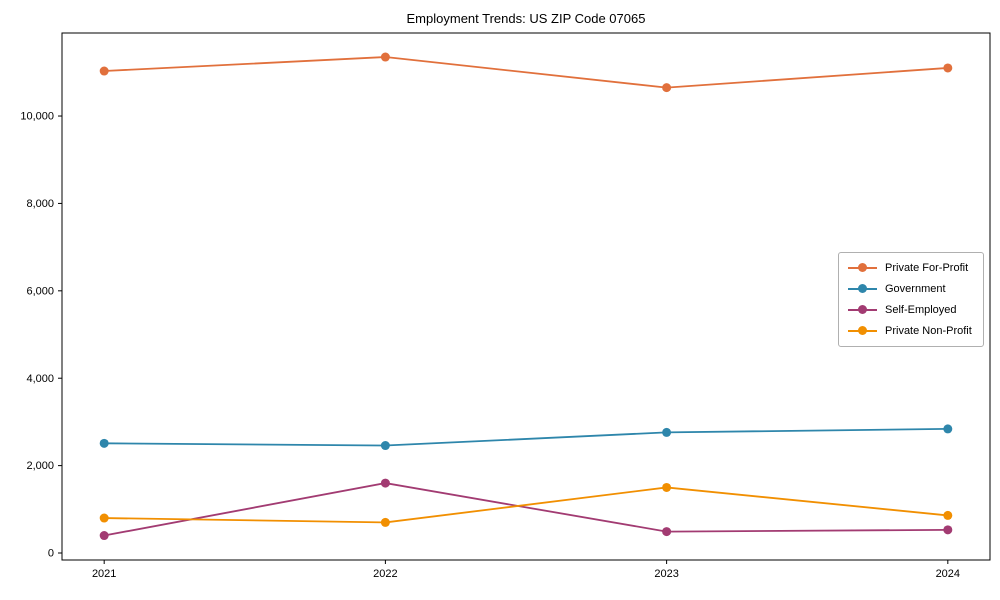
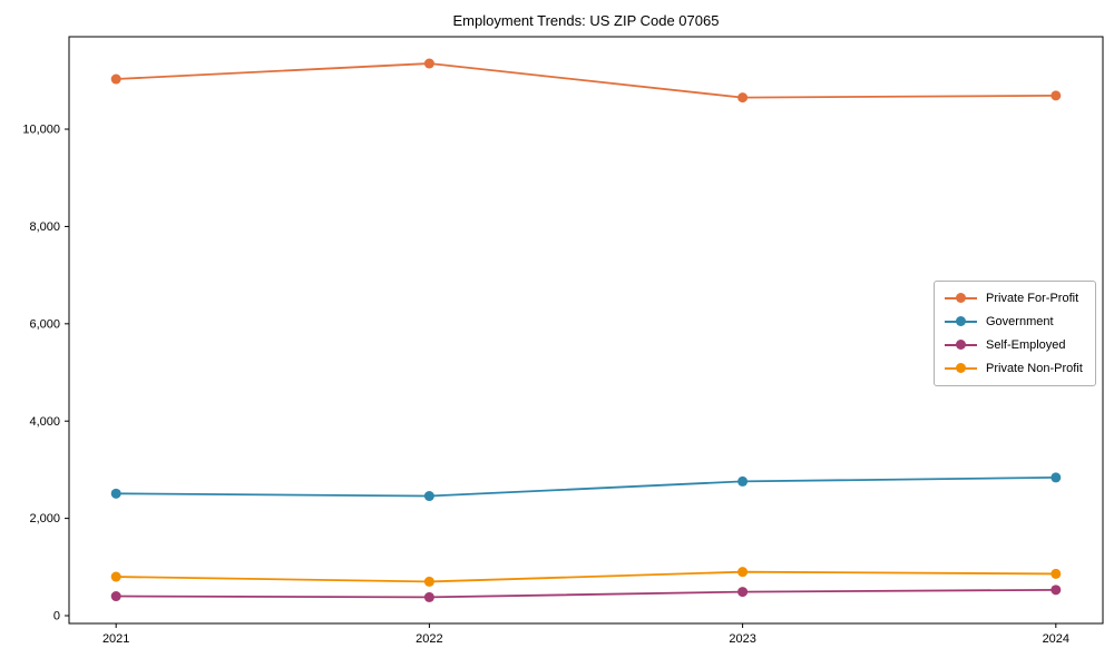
Self-Employed/2022: 1600 -> 400
Private Non-Profit/2023: 1500 -> 900
Private For-Profit/2024: 11100 -> 10700
